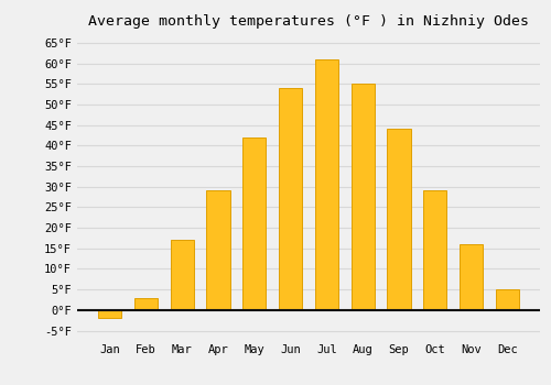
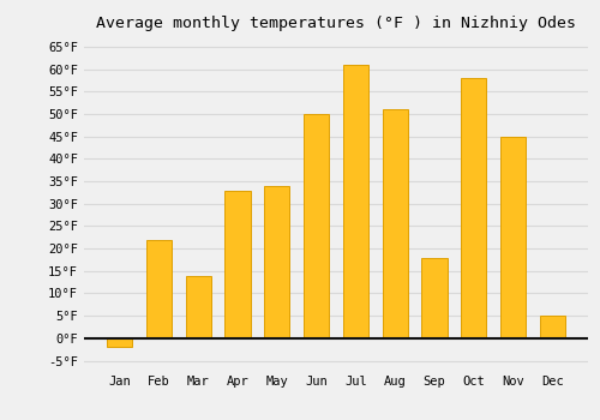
Feb: 3°F -> 22°F
Mar: 17°F -> 14°F
Apr: 29°F -> 33°F
May: 42°F -> 34°F
Jun: 54°F -> 50°F
Aug: 55°F -> 51°F
Sep: 44°F -> 18°F
Oct: 29°F -> 58°F
Nov: 16°F -> 45°F
